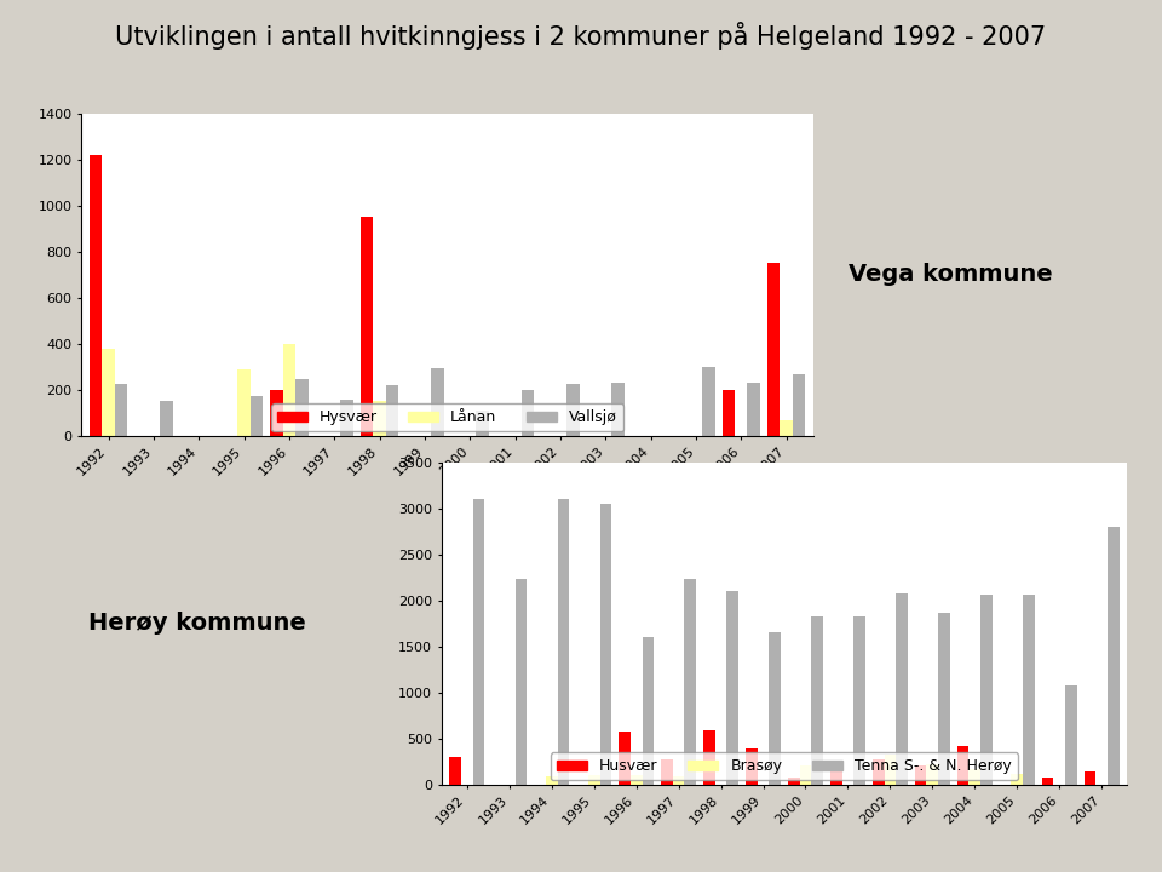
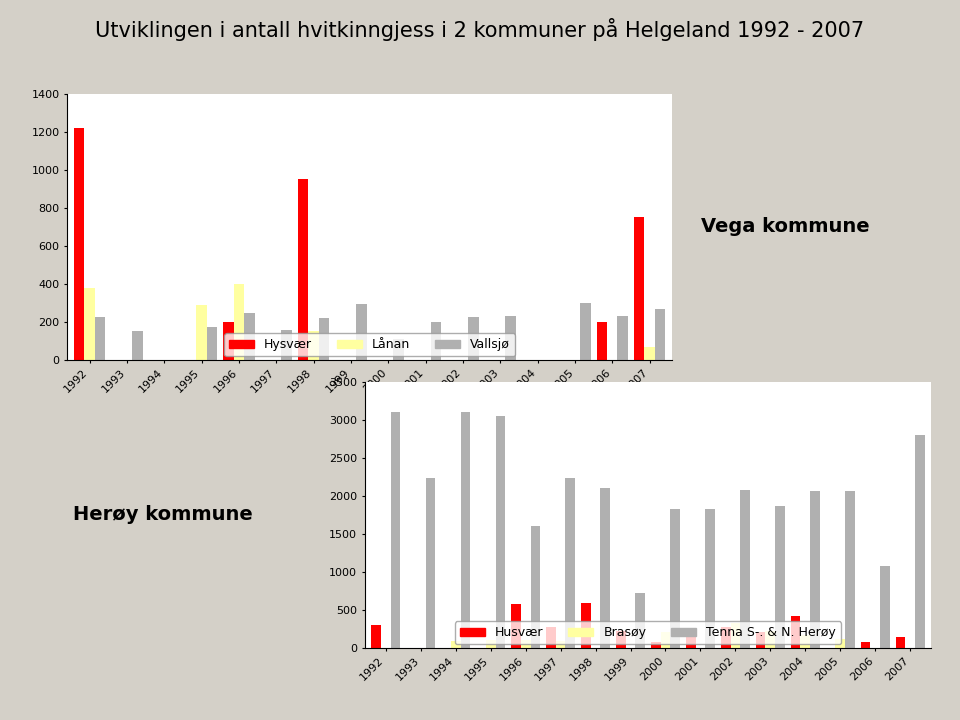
Husvær/1999: 390 -> 220
Tenna S-. & N. Herøy/1999: 1650 -> 720
